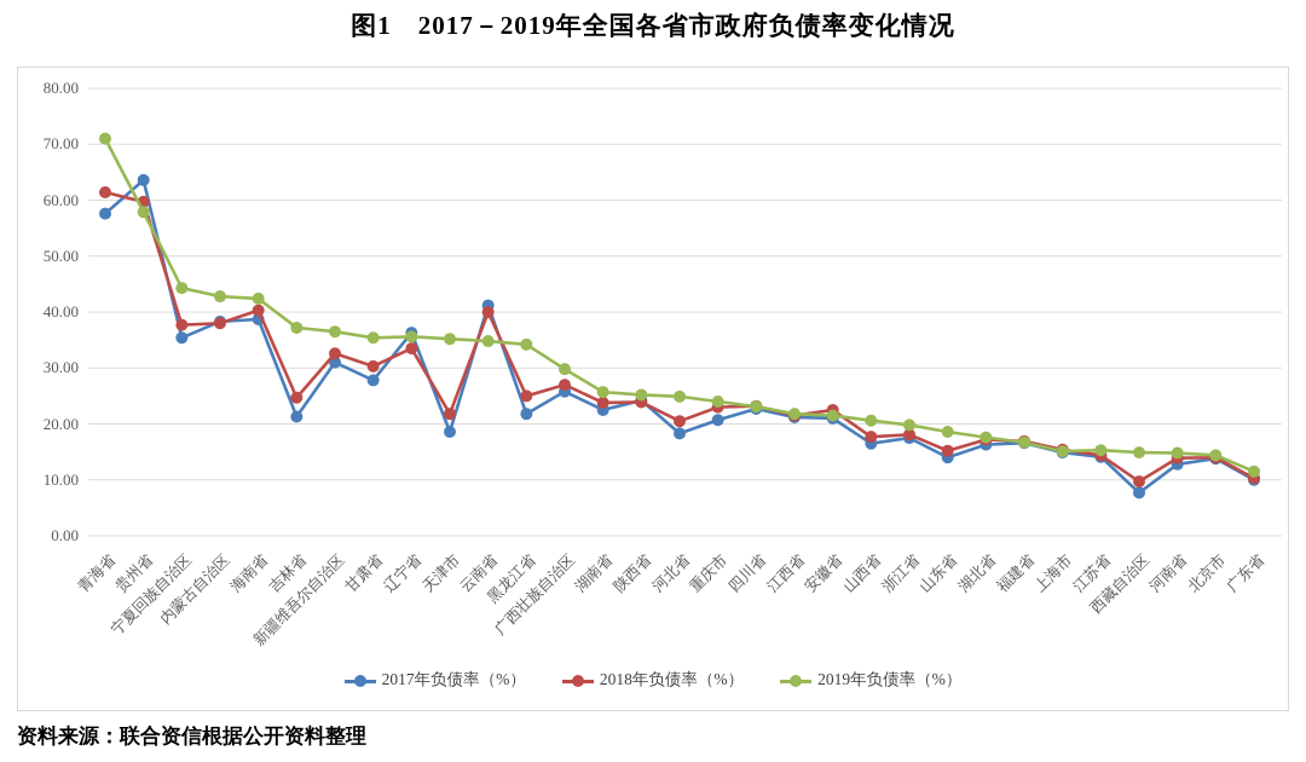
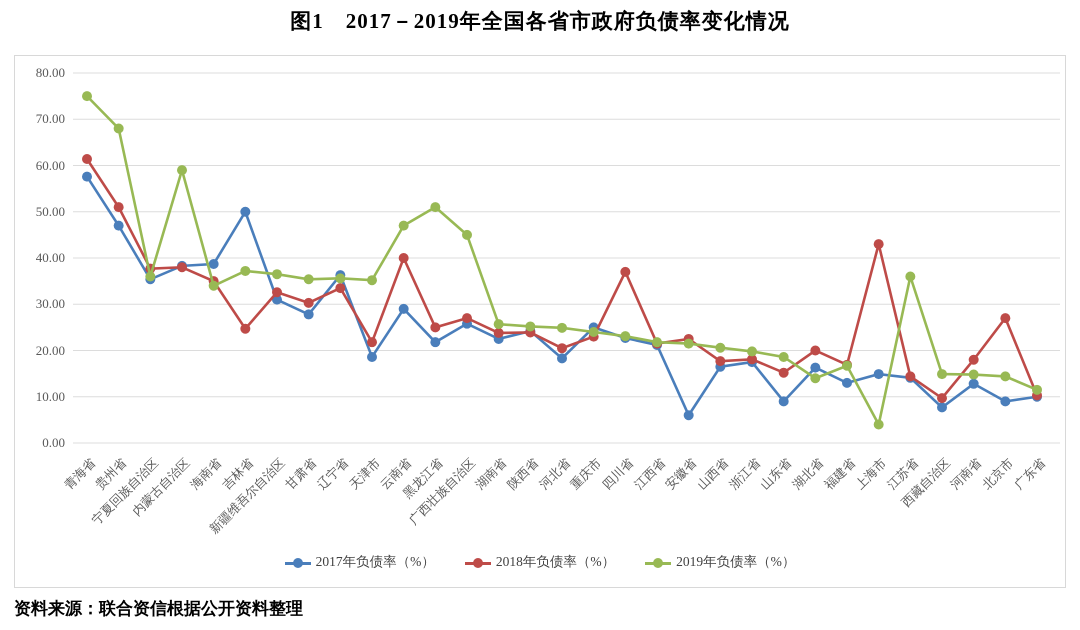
2019年负债率（%）/青海省: 71 -> 75
2017年负债率（%）/贵州省: 64 -> 47
2018年负债率（%）/贵州省: 60 -> 51
2019年负债率（%）/贵州省: 58 -> 68
2019年负债率（%）/宁夏回族自治区: 44 -> 36
2019年负债率（%）/内蒙古自治区: 43 -> 59
2018年负债率（%）/海南省: 40 -> 35
2019年负债率（%）/海南省: 42 -> 34
2017年负债率（%）/吉林省: 21 -> 50
2017年负债率（%）/云南省: 41 -> 29
2019年负债率（%）/云南省: 35 -> 47
2019年负债率（%）/黑龙江省: 34 -> 51
2019年负债率（%）/广西壮族自治区: 30 -> 45
2017年负债率（%）/重庆市: 21 -> 25
2018年负债率（%）/四川省: 23 -> 37
2017年负债率（%）/安徽省: 21 -> 6
2017年负债率（%）/山东省: 14 -> 9
2018年负债率（%）/湖北省: 17 -> 20
2019年负债率（%）/湖北省: 18 -> 14
2017年负债率（%）/福建省: 17 -> 13
2018年负债率（%）/上海市: 15 -> 43
2019年负债率（%）/上海市: 15 -> 4
2019年负债率（%）/江苏省: 15 -> 36
2018年负债率（%）/河南省: 14 -> 18
2017年负债率（%）/北京市: 14 -> 9
2018年负债率（%）/北京市: 14 -> 27
